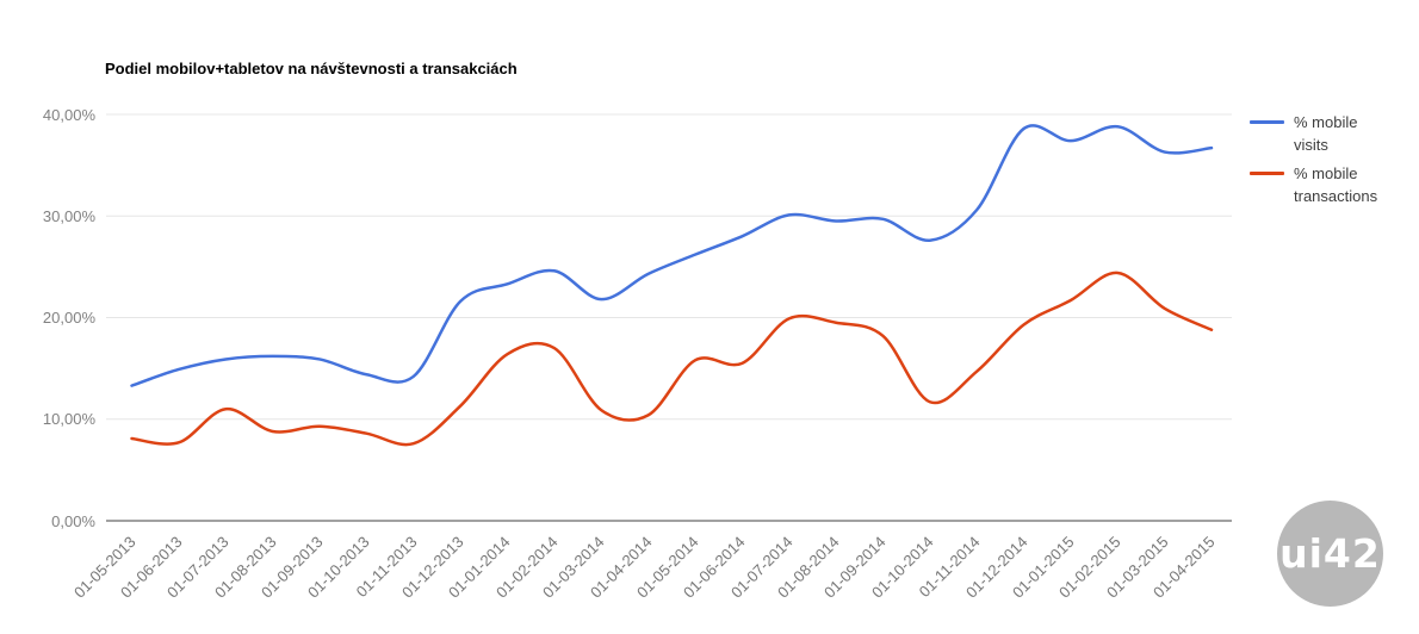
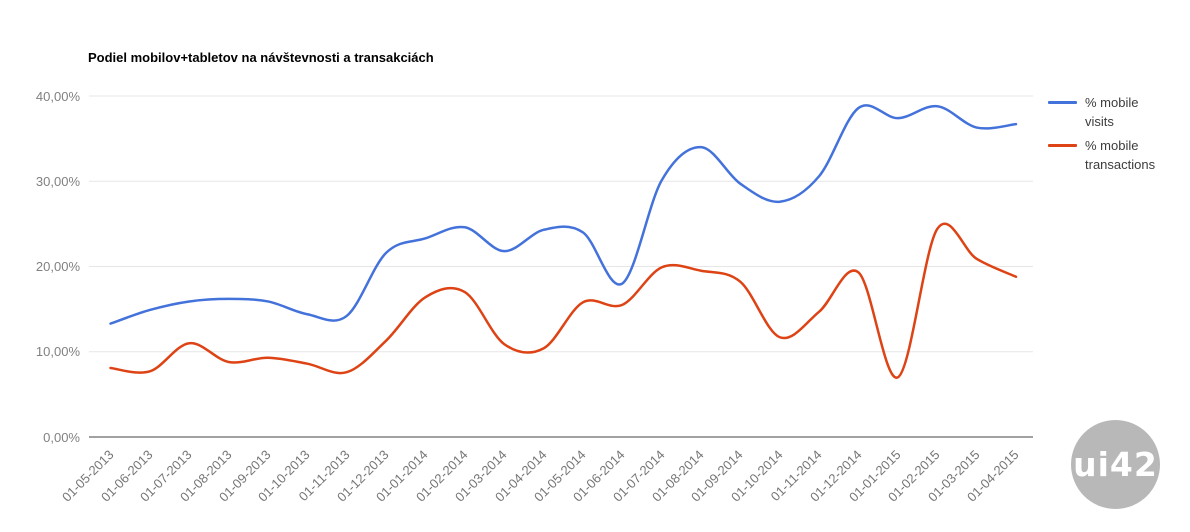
% mobile visits/01-05-2014: 26% -> 24%
% mobile visits/01-06-2014: 28% -> 18%
% mobile visits/01-08-2014: 30% -> 34%
% mobile transactions/01-01-2015: 22% -> 7%
